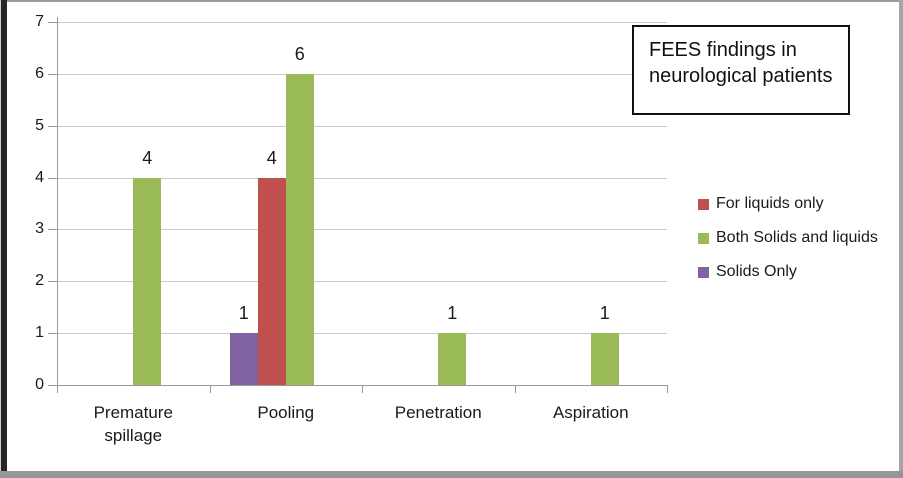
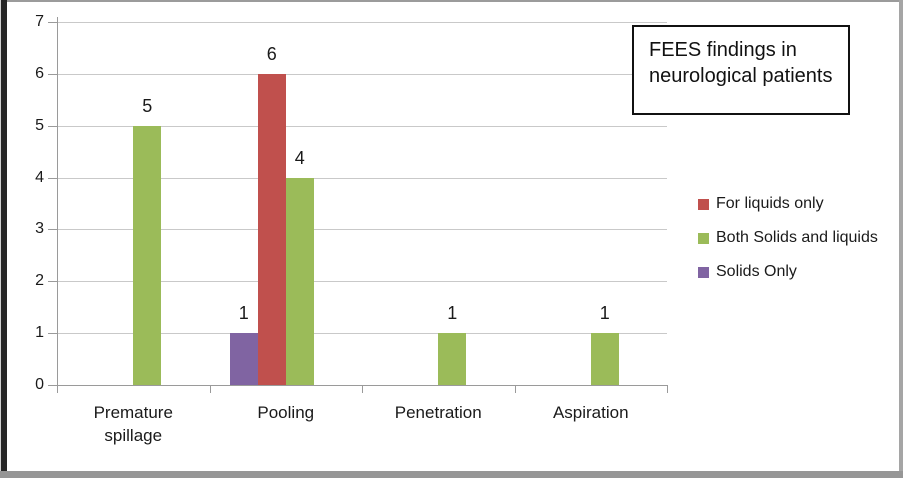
Both Solids and liquids/Premature spillage: 4 -> 5
For liquids only/Pooling: 4 -> 6
Both Solids and liquids/Pooling: 6 -> 4
